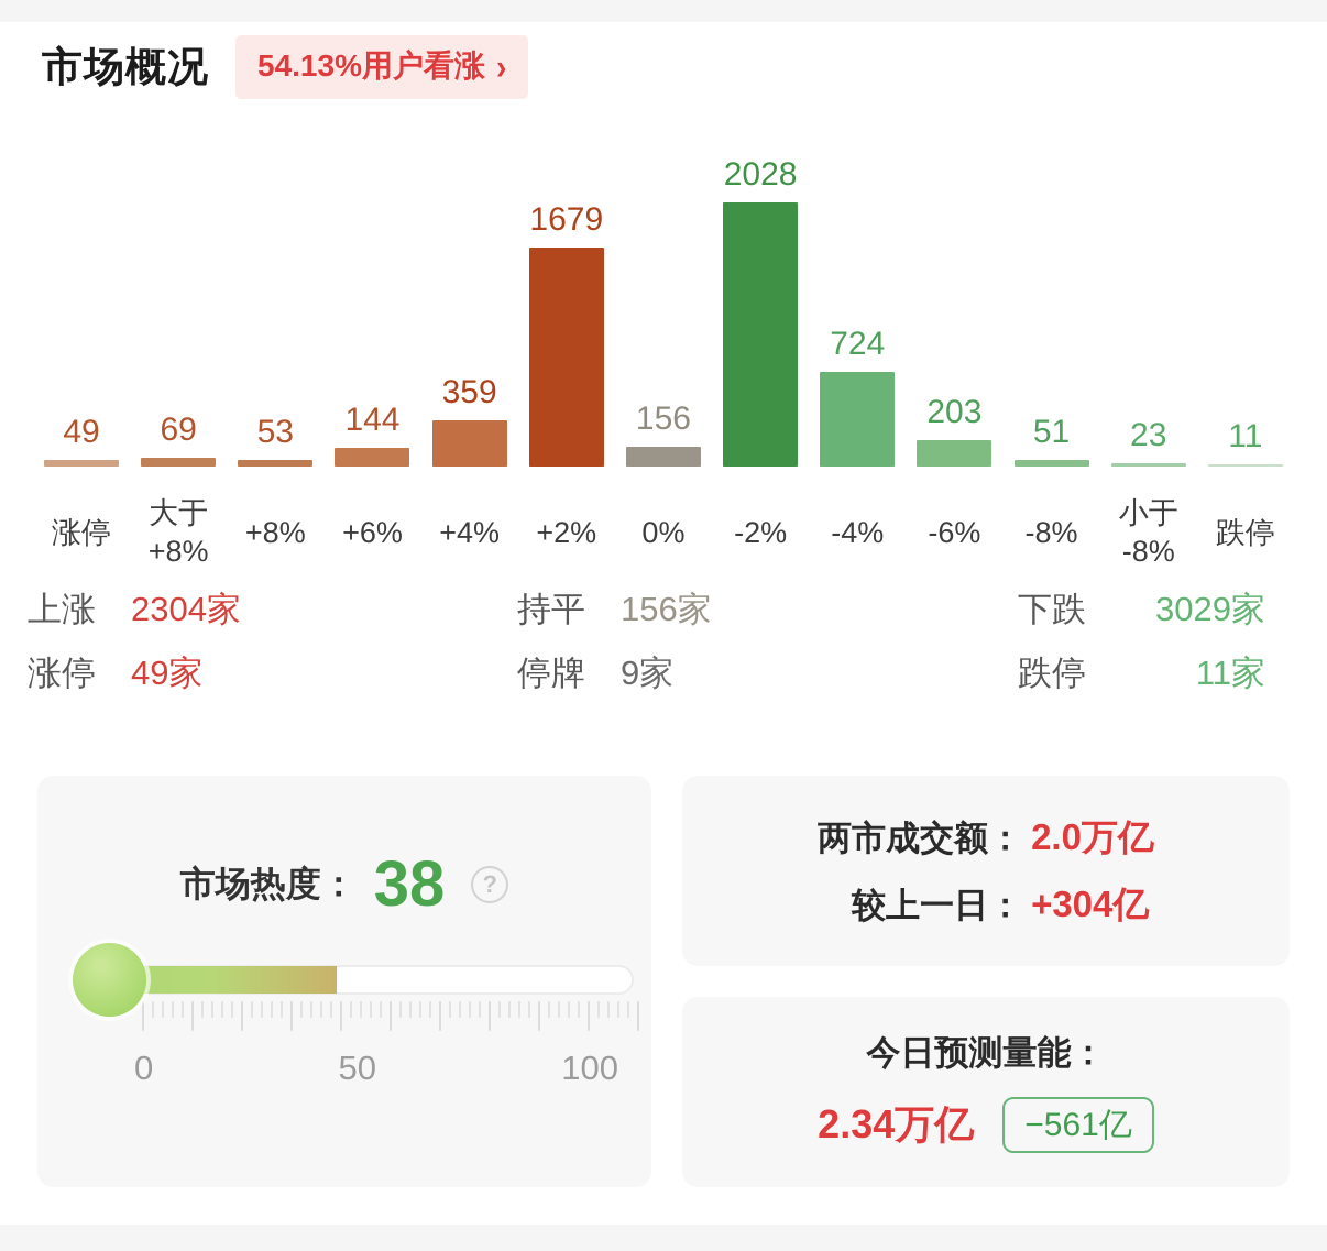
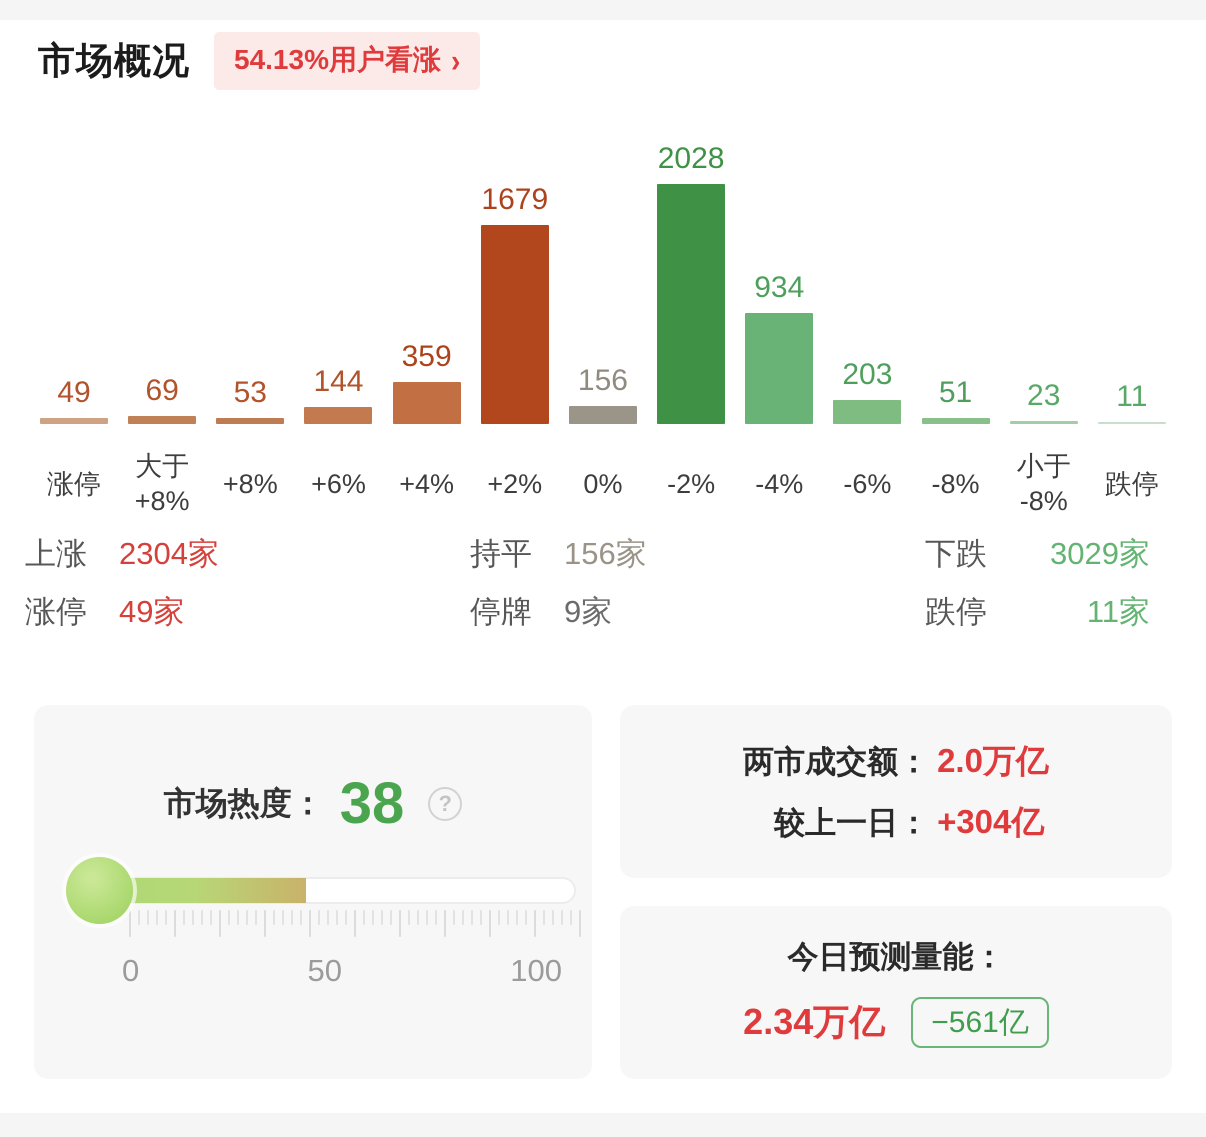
-4%: 724 -> 934
